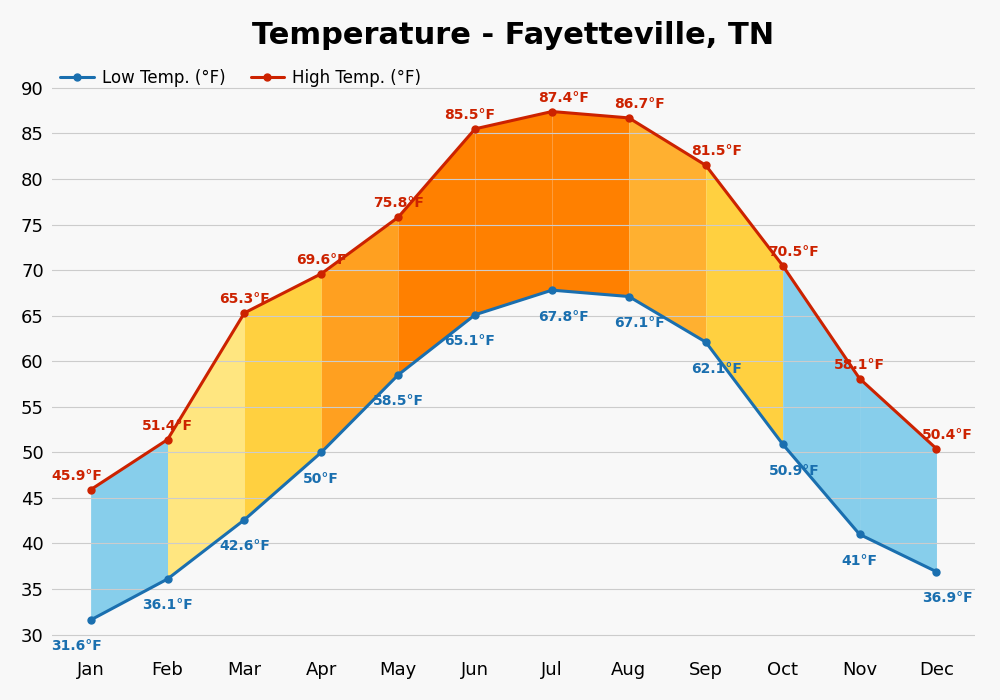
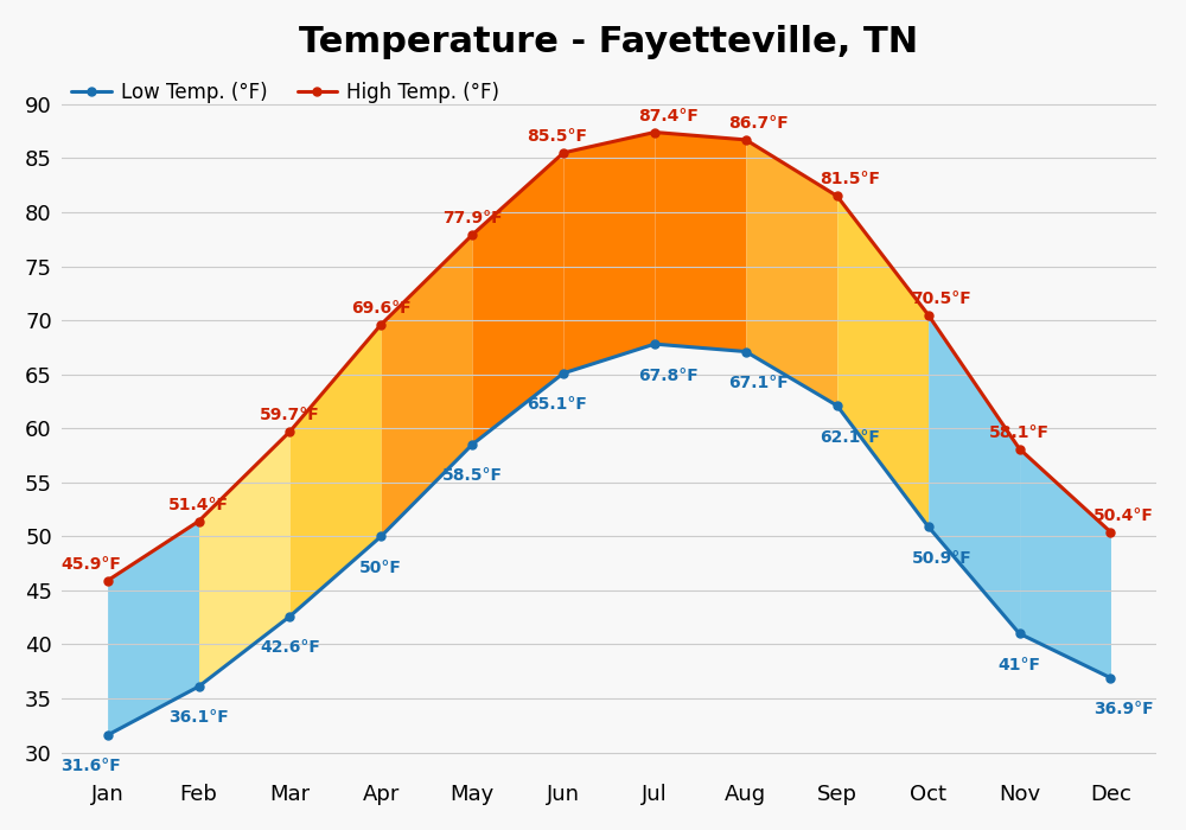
High Temp. (°F)/Mar: 65.3°F -> 59.7°F
High Temp. (°F)/May: 75.8°F -> 77.9°F
